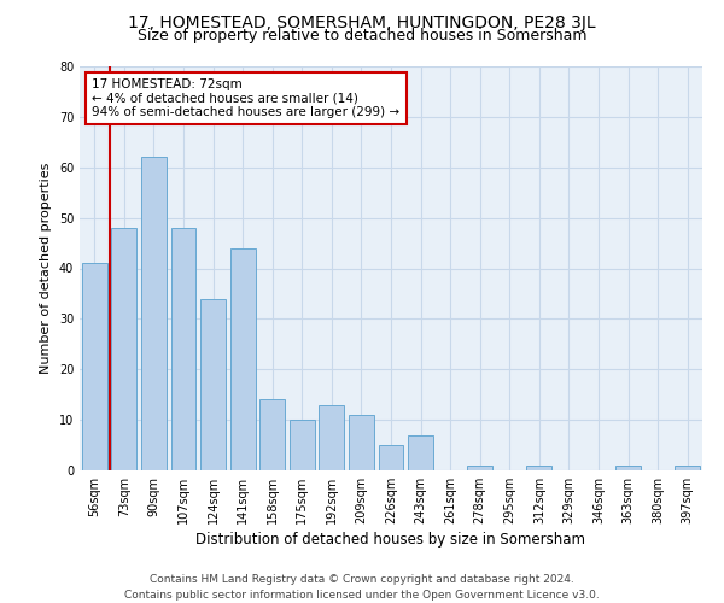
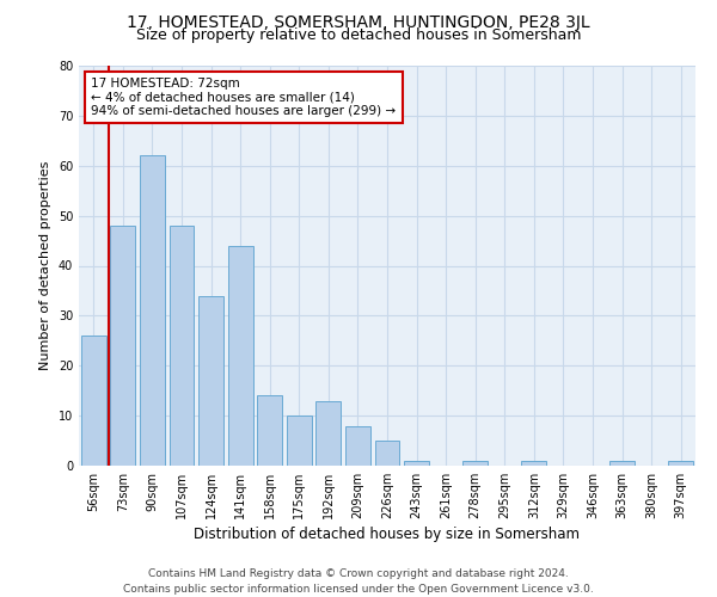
56sqm: 41 -> 26
209sqm: 11 -> 8
243sqm: 7 -> 1
